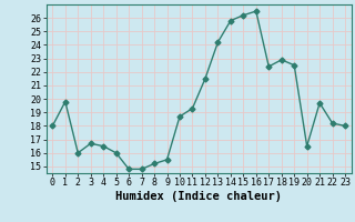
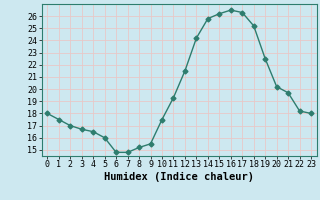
1: 19.8 -> 17.5
2: 16.0 -> 17.0
10: 18.7 -> 17.5
17: 22.4 -> 26.3
18: 22.9 -> 25.2
20: 16.5 -> 20.2
